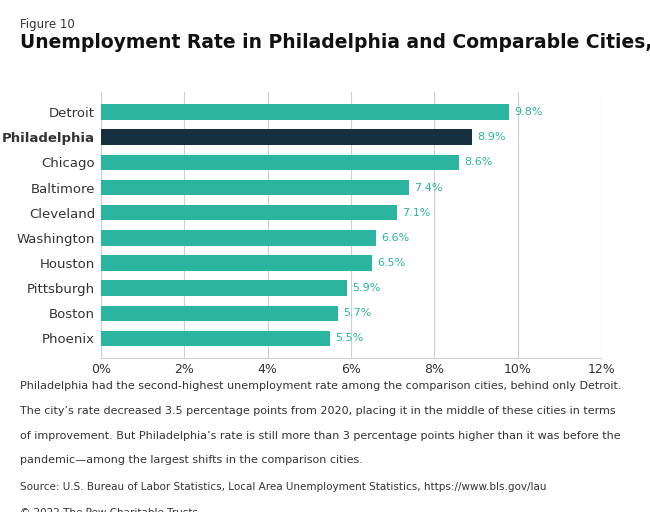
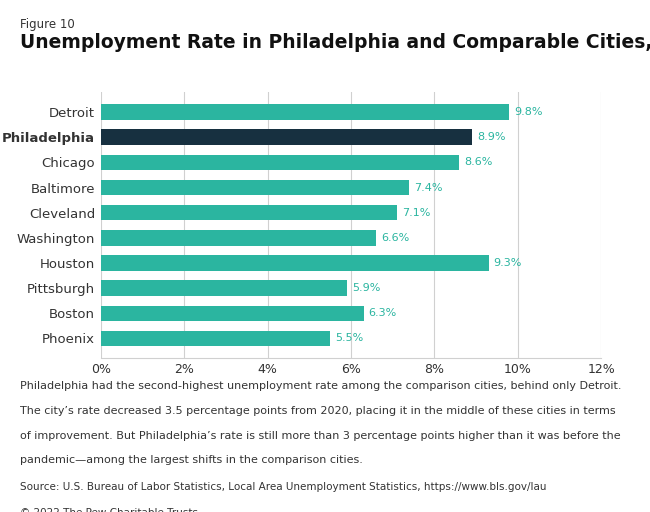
Houston: 6.5% -> 9.3%
Boston: 5.7% -> 6.3%
